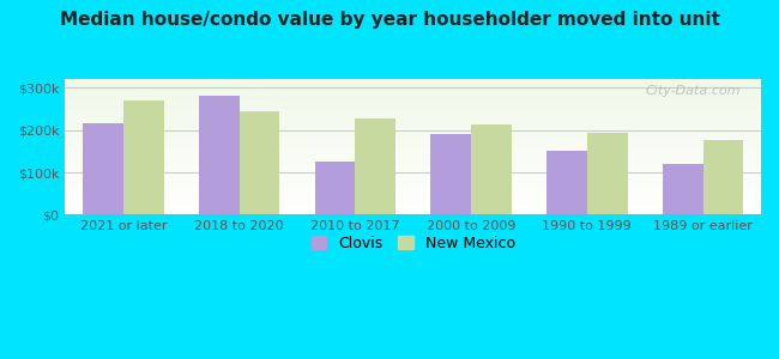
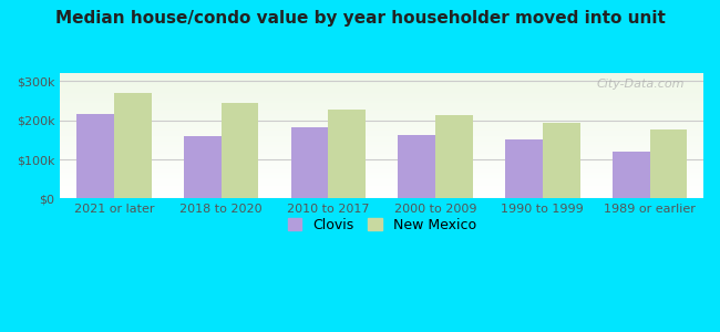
Clovis/2018 to 2020: $280k -> $158k
Clovis/2010 to 2017: $125k -> $183k
Clovis/2000 to 2009: $190k -> $163k
